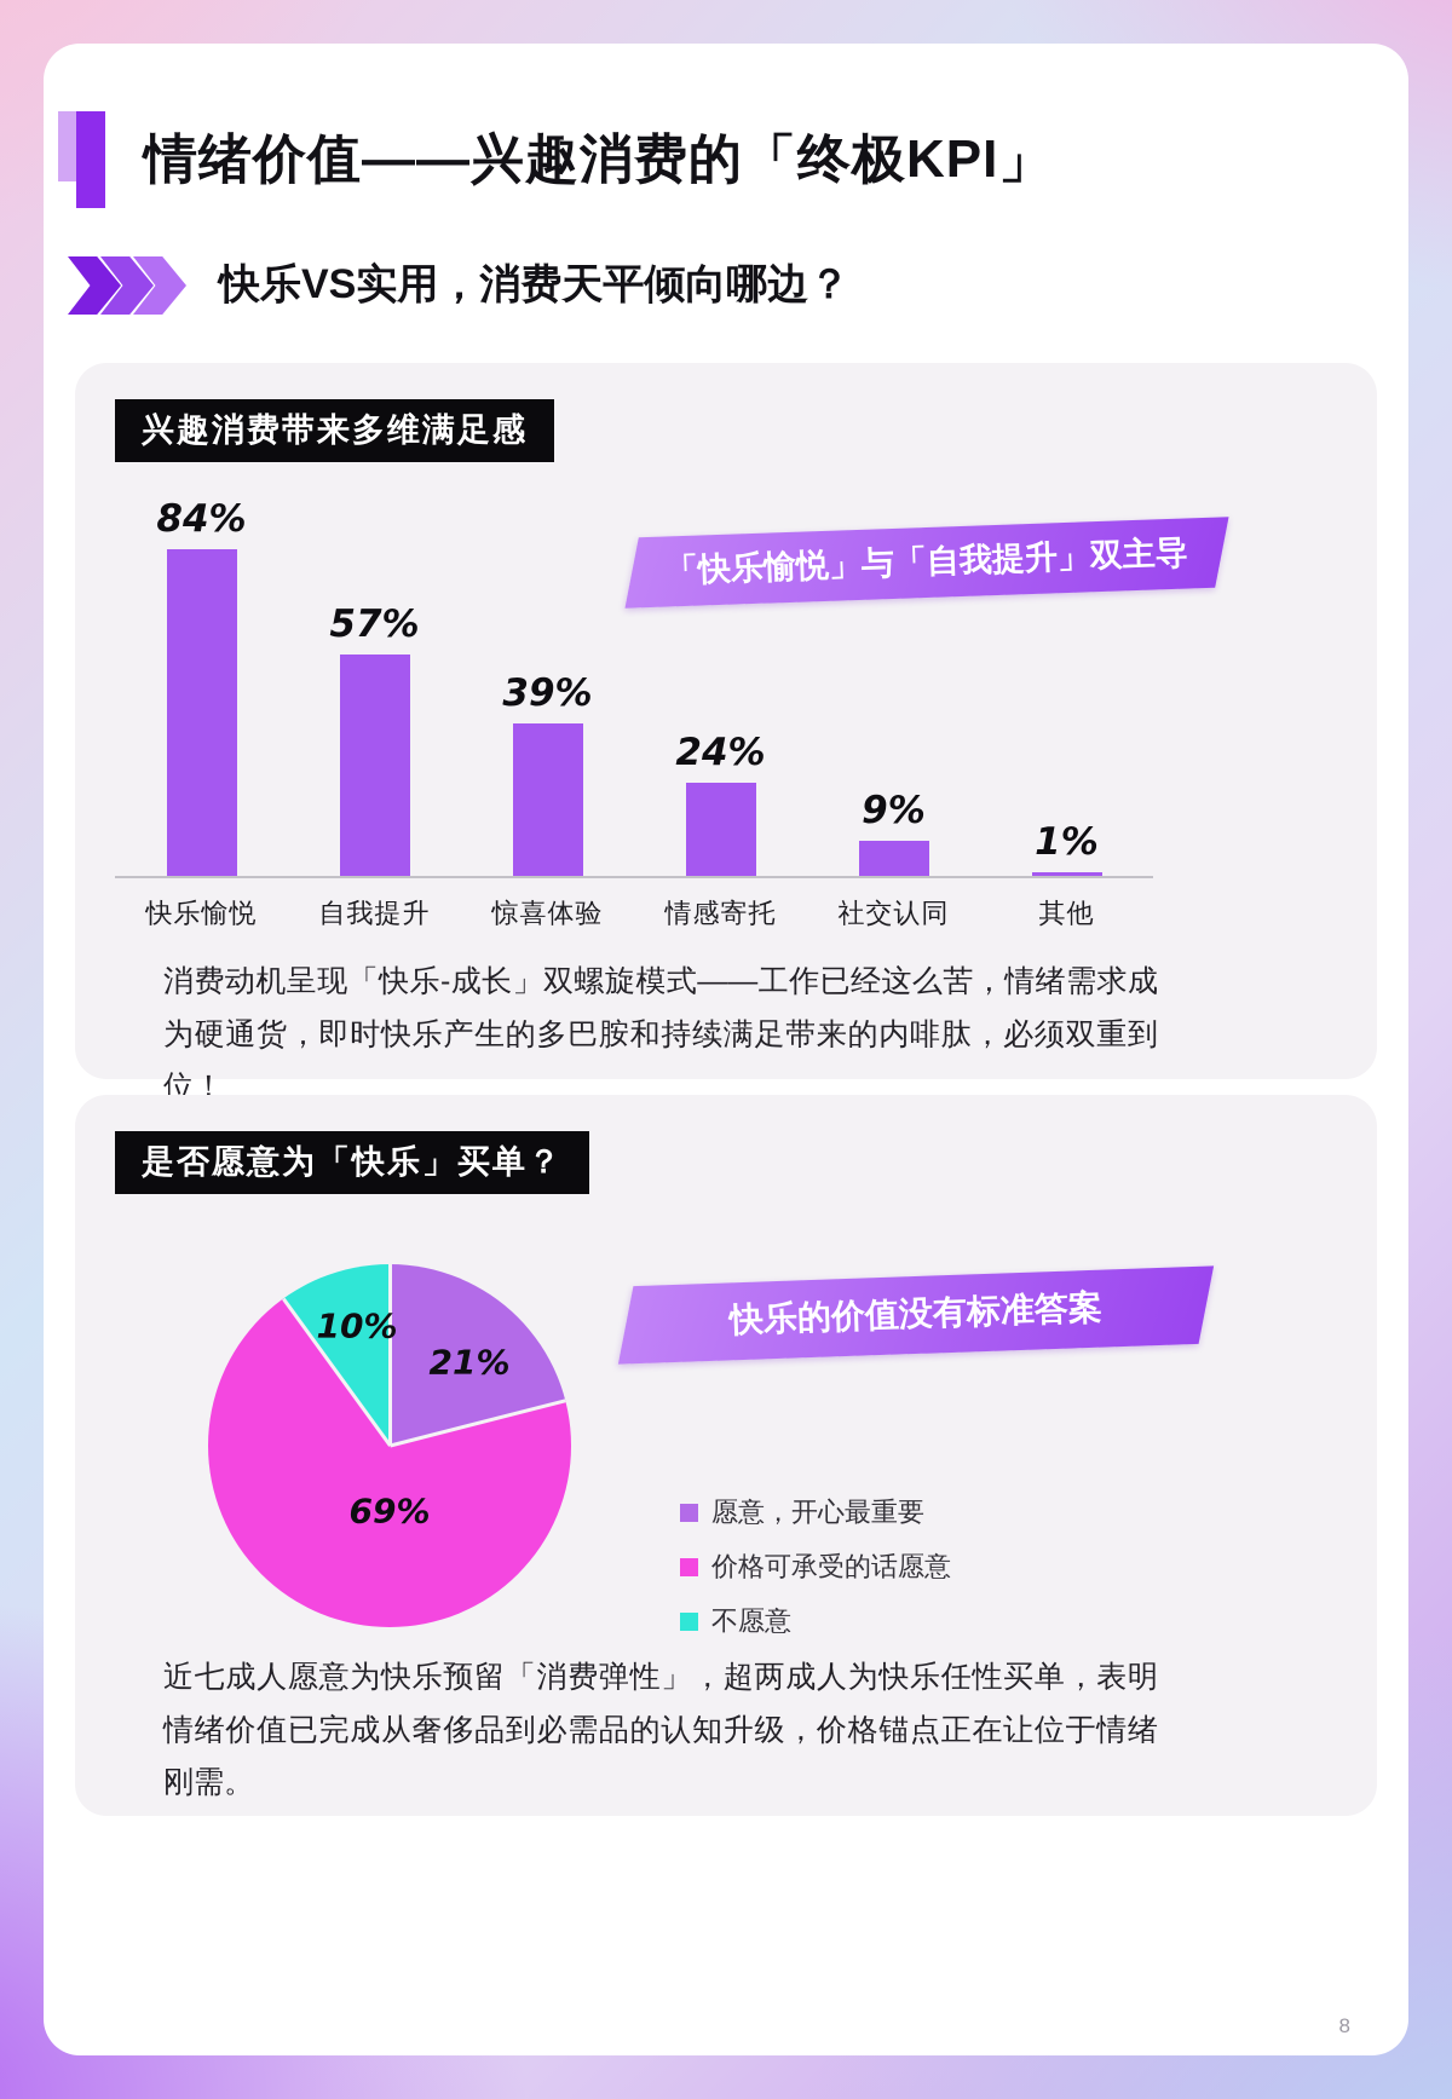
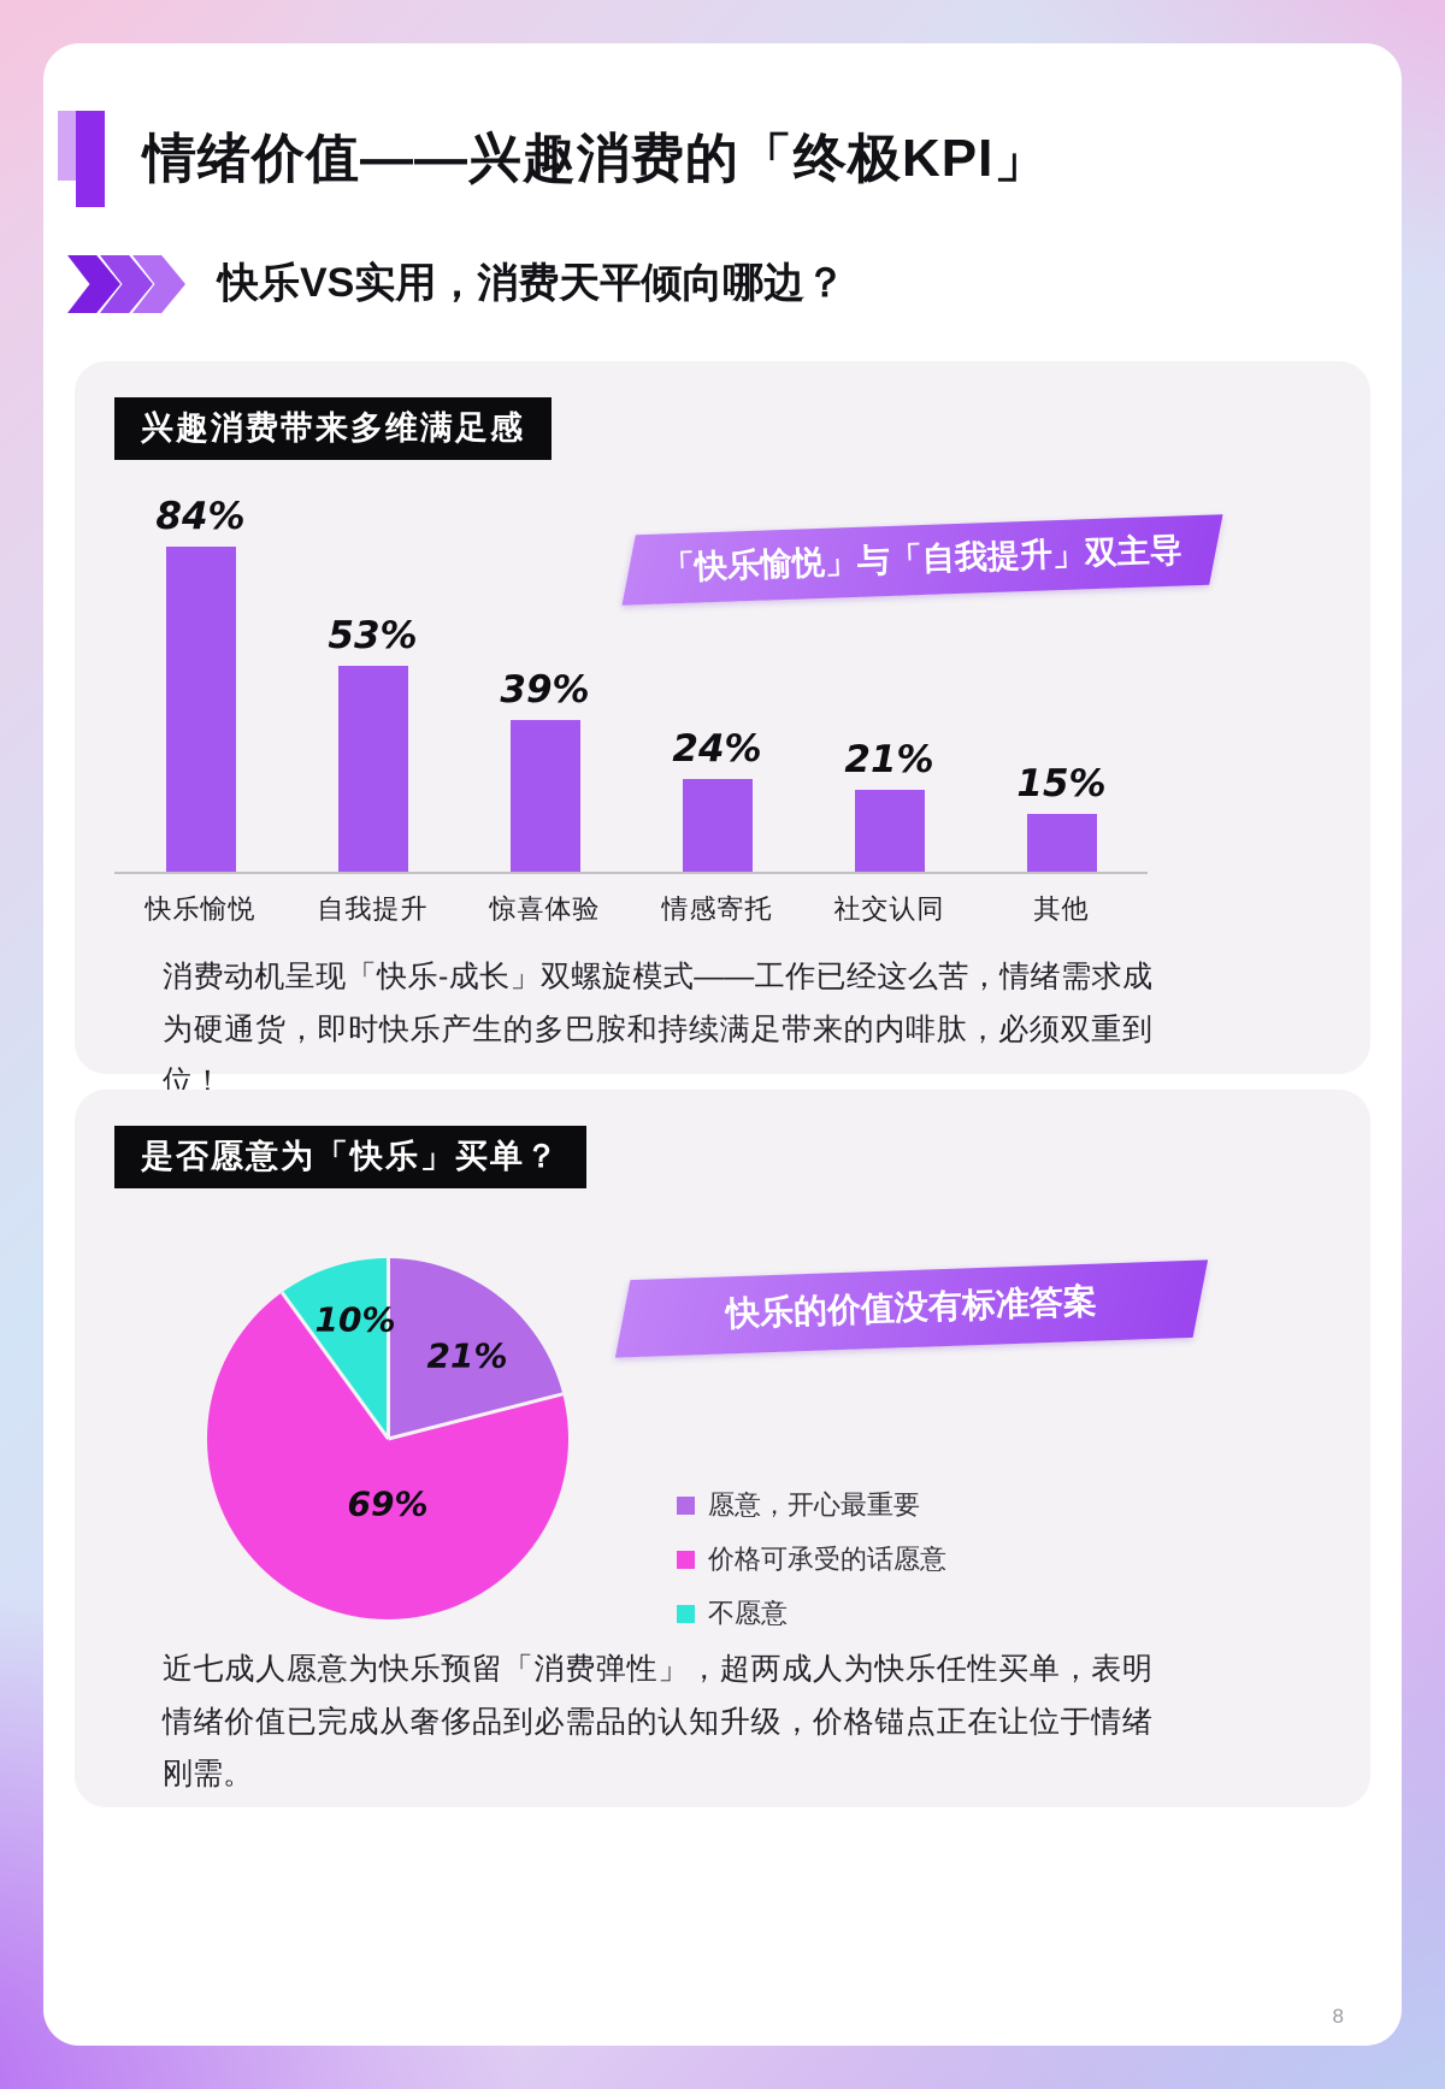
兴趣消费带来多维满足感/自我提升: 57% -> 53%
兴趣消费带来多维满足感/社交认同: 9% -> 21%
兴趣消费带来多维满足感/其他: 1% -> 15%
